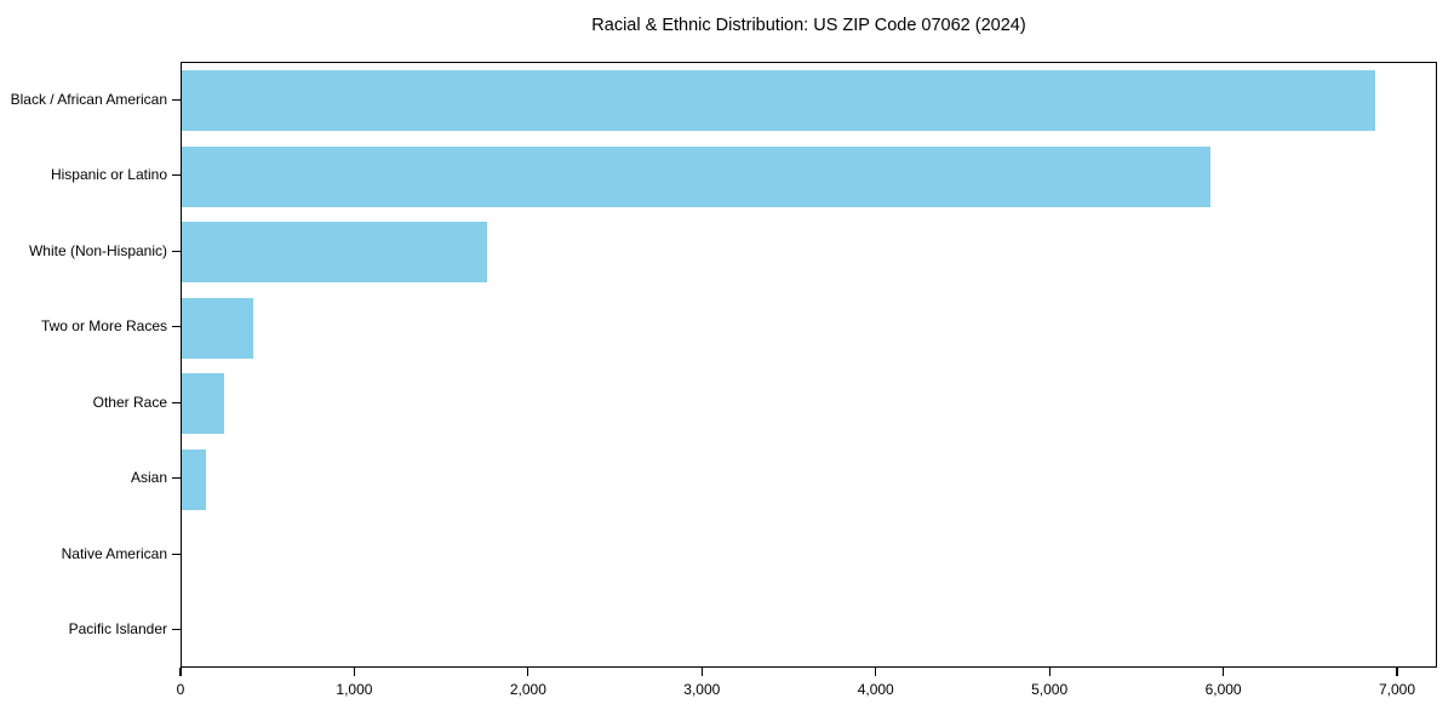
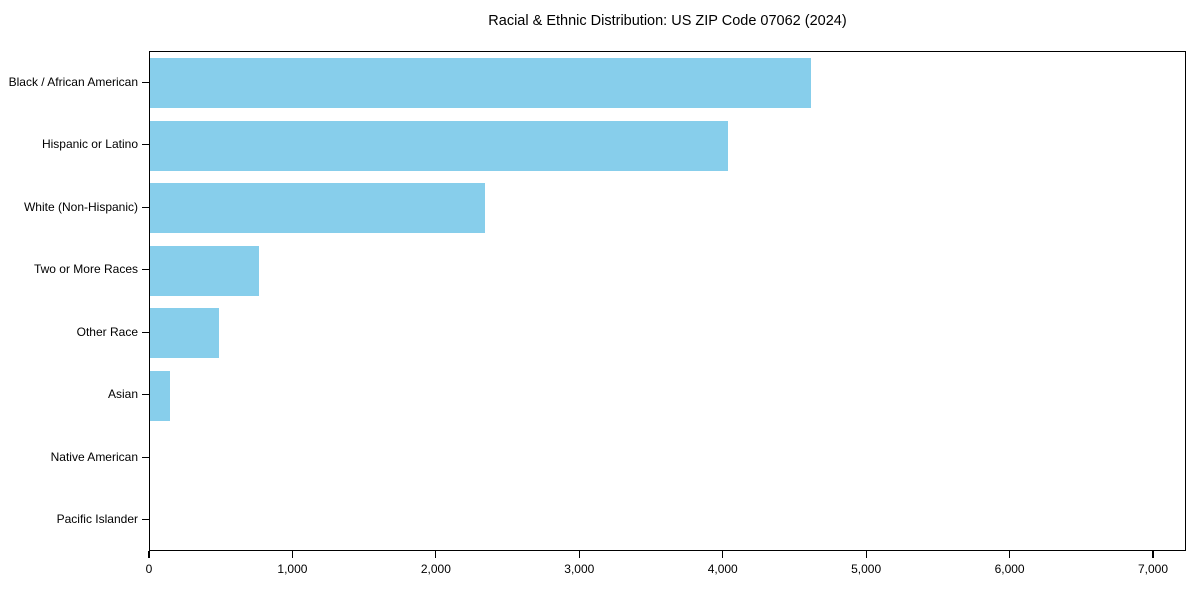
Black / African American: 6880 -> 4620
Hispanic or Latino: 5930 -> 4040
White (Non-Hispanic): 1760 -> 2340
Two or More Races: 410 -> 760
Other Race: 240 -> 480
